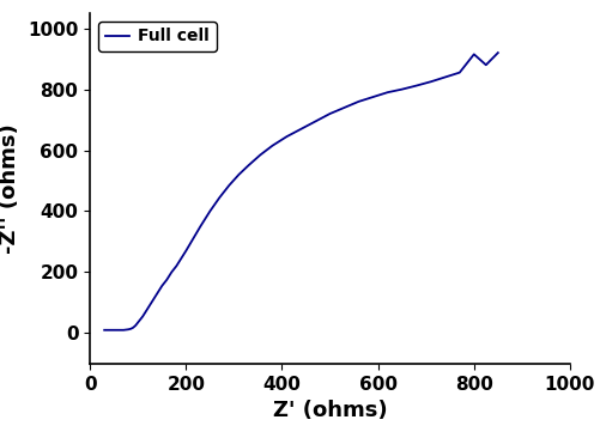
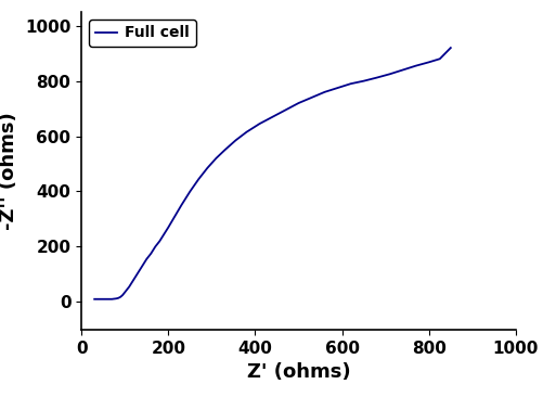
800: 915 -> 868
